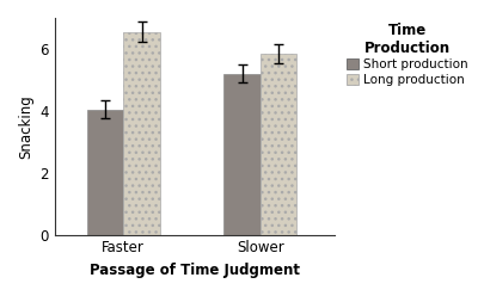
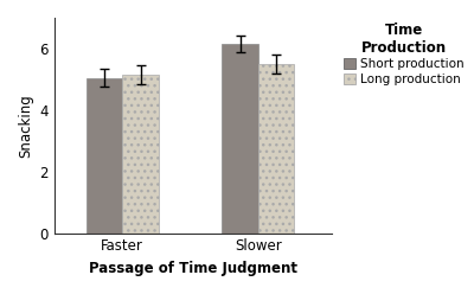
Short production/Faster: 4.05 -> 5.05
Long production/Faster: 6.55 -> 5.15
Short production/Slower: 5.20 -> 6.15
Long production/Slower: 5.85 -> 5.50
